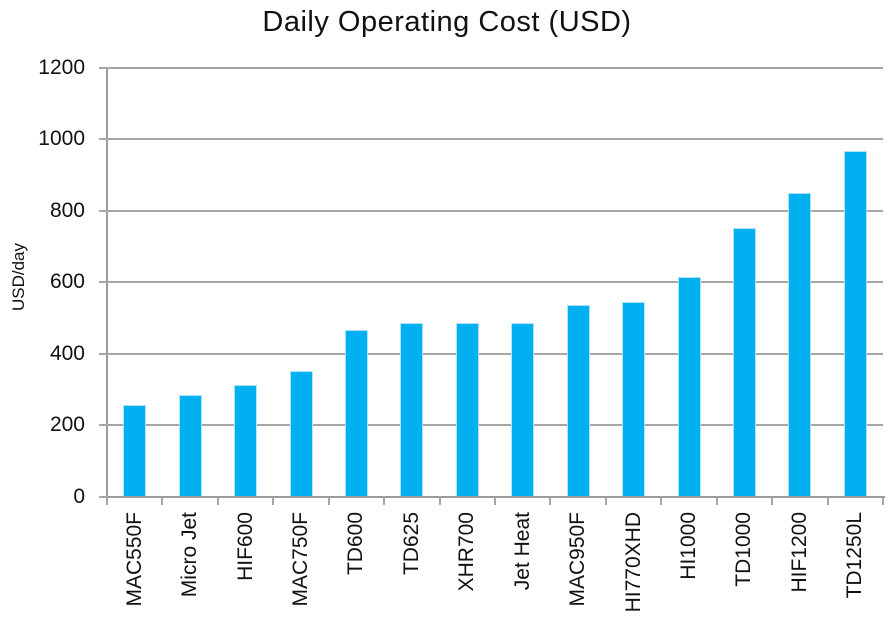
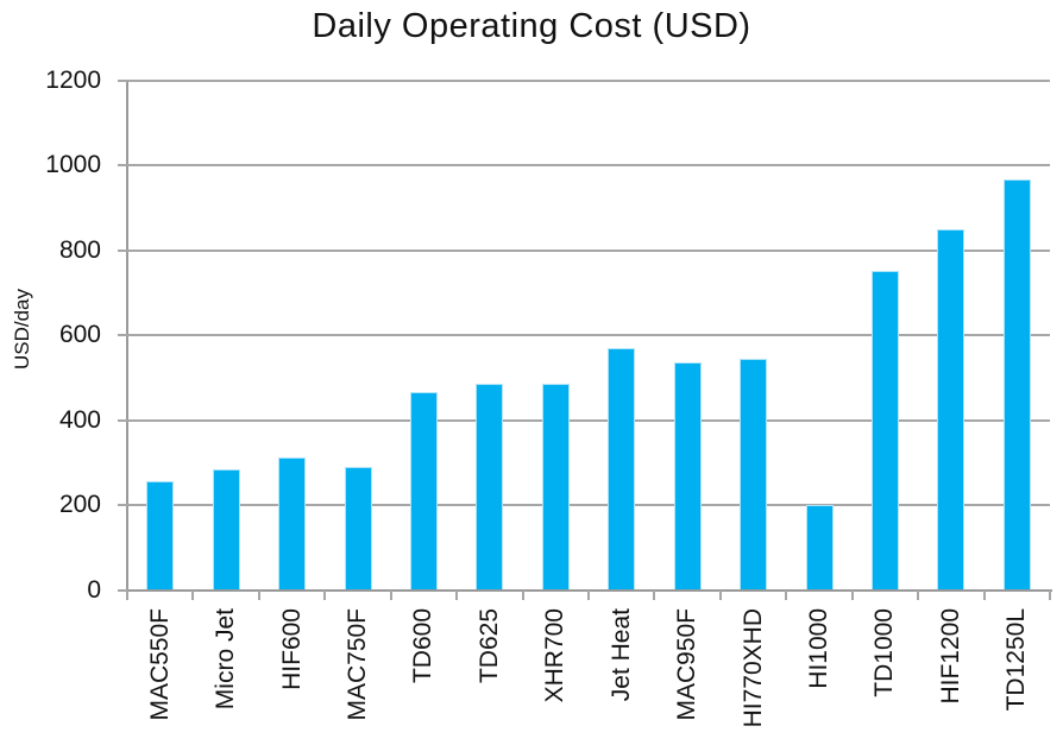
MAC750F: 350 -> 290
Jet Heat: 490 -> 570
HI1000: 620 -> 200
